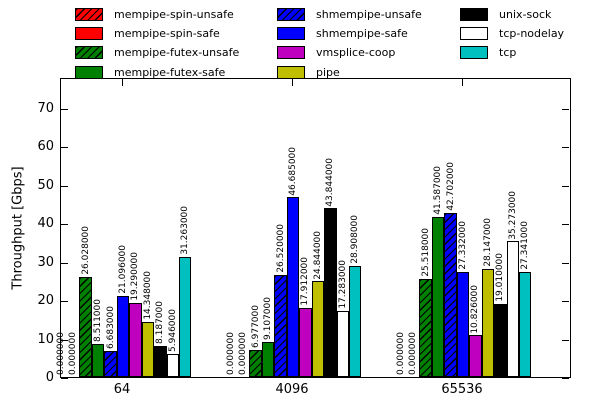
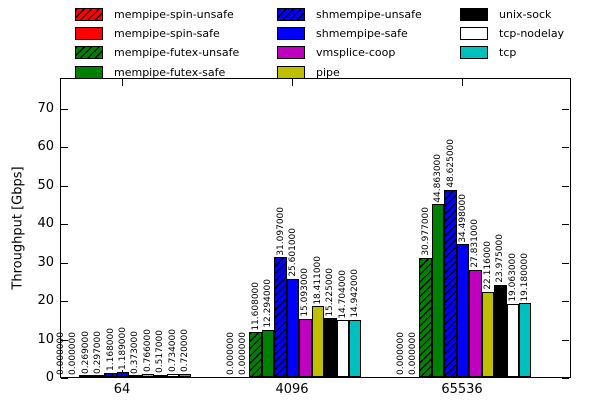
mempipe-futex-unsafe/64: 26.028000 -> 0.269000
mempipe-futex-safe/64: 8.511000 -> 0.297000
shmempipe-unsafe/64: 6.683000 -> 1.168000
shmempipe-safe/64: 21.096000 -> 1.189000
vmsplice-coop/64: 19.290000 -> 0.373000
pipe/64: 14.348000 -> 0.766000
unix-sock/64: 8.187000 -> 0.517000
tcp-nodelay/64: 5.946000 -> 0.734000
tcp/64: 31.263000 -> 0.720000
mempipe-futex-unsafe/4096: 6.977000 -> 11.608000
mempipe-futex-safe/4096: 9.107000 -> 12.294000
shmempipe-unsafe/4096: 26.520000 -> 31.097000
shmempipe-safe/4096: 46.685000 -> 25.601000
vmsplice-coop/4096: 17.912000 -> 15.093000
pipe/4096: 24.844000 -> 18.411000
unix-sock/4096: 43.844000 -> 15.225000
tcp-nodelay/4096: 17.283000 -> 14.704000
tcp/4096: 28.908000 -> 14.942000
mempipe-futex-unsafe/65536: 25.518000 -> 30.977000
mempipe-futex-safe/65536: 41.587000 -> 44.863000
shmempipe-unsafe/65536: 42.702000 -> 48.625000
shmempipe-safe/65536: 27.332000 -> 34.498000
vmsplice-coop/65536: 10.826000 -> 27.831000
pipe/65536: 28.147000 -> 22.116000
unix-sock/65536: 19.010000 -> 23.975000
tcp-nodelay/65536: 35.273000 -> 19.063000
tcp/65536: 27.341000 -> 19.180000
